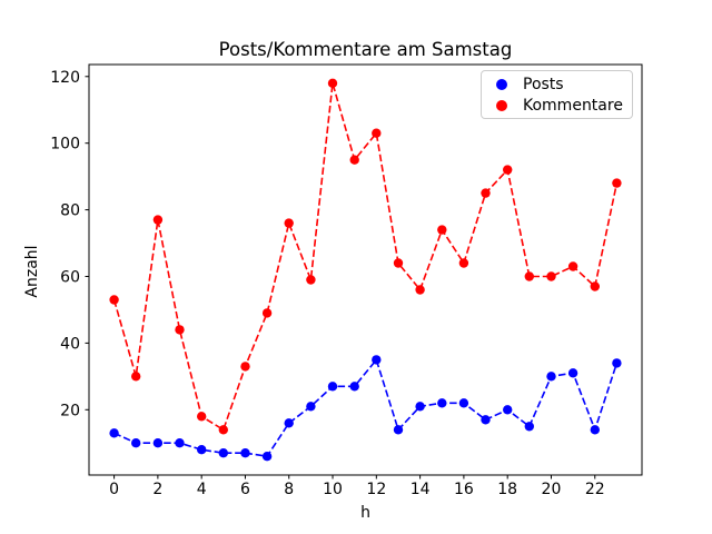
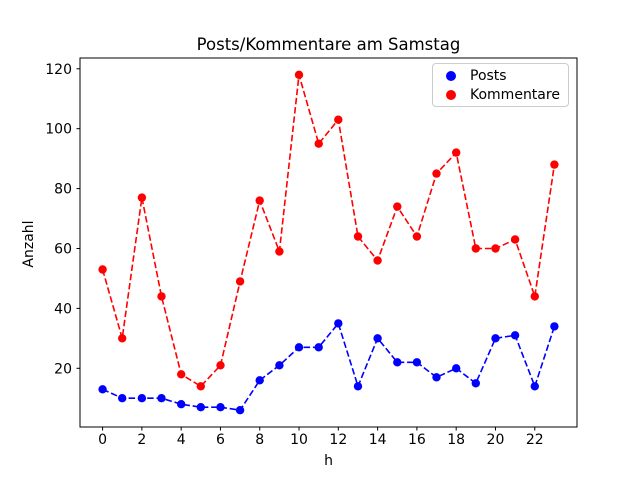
Kommentare/6: 33 -> 21
Posts/14: 21 -> 30
Kommentare/22: 57 -> 44
